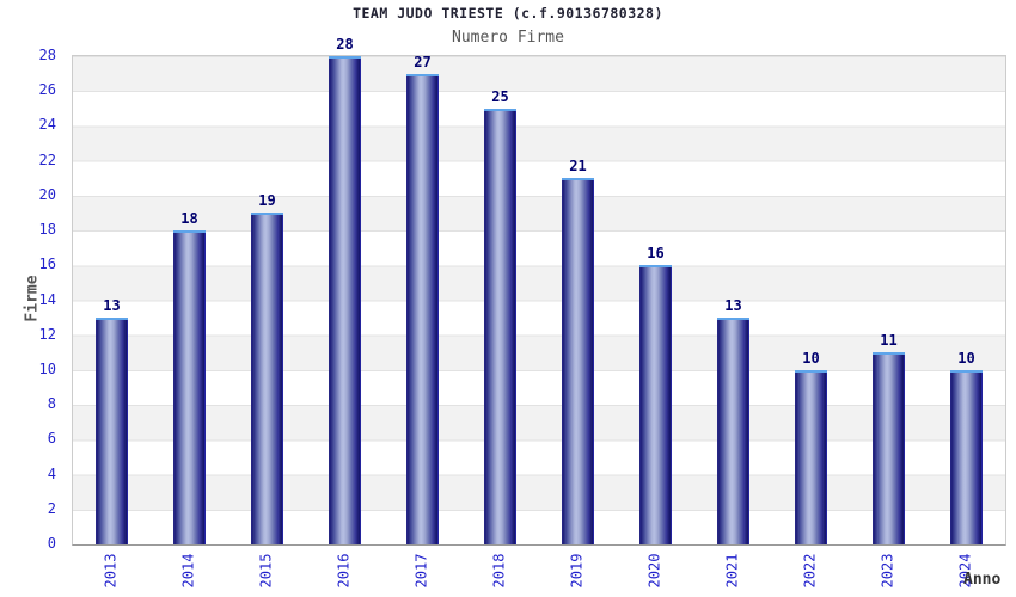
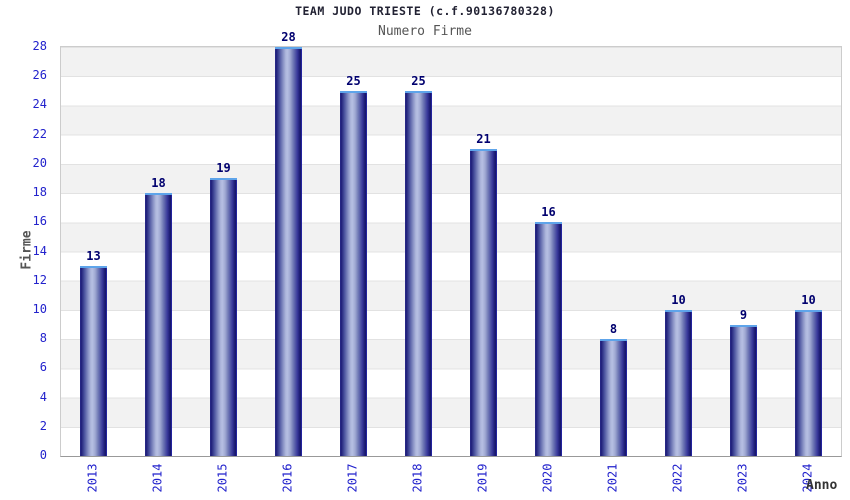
2017: 27 -> 25
2021: 13 -> 8
2023: 11 -> 9
